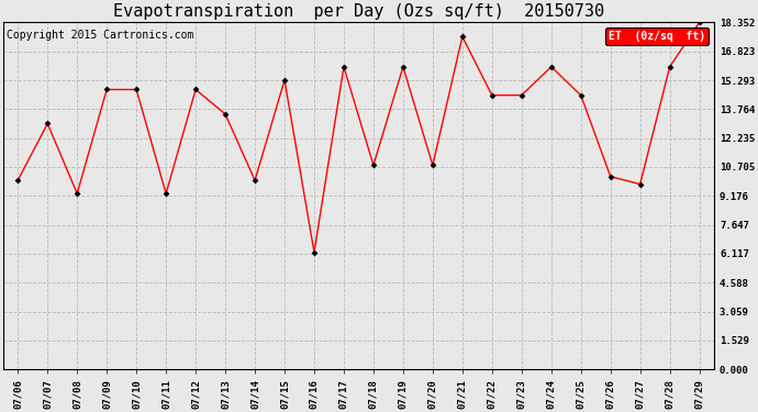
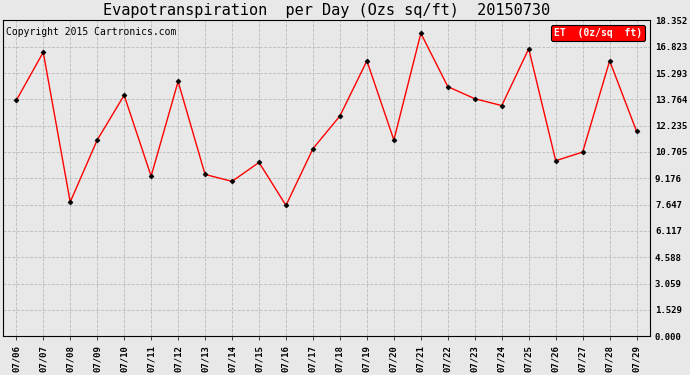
07/06: 10.0 -> 13.7
07/07: 13.0 -> 16.5
07/08: 9.3 -> 7.8
07/09: 14.8 -> 11.4
07/10: 14.8 -> 14.0
07/13: 13.5 -> 9.4
07/14: 10.0 -> 9.0
07/15: 15.3 -> 10.1
07/16: 6.2 -> 7.6
07/17: 16.0 -> 10.9
07/18: 10.8 -> 12.8
07/20: 10.8 -> 11.4
07/23: 14.5 -> 13.8
07/24: 16.0 -> 13.4
07/25: 14.5 -> 16.7
07/27: 9.8 -> 10.7
07/29: 18.4 -> 11.9
